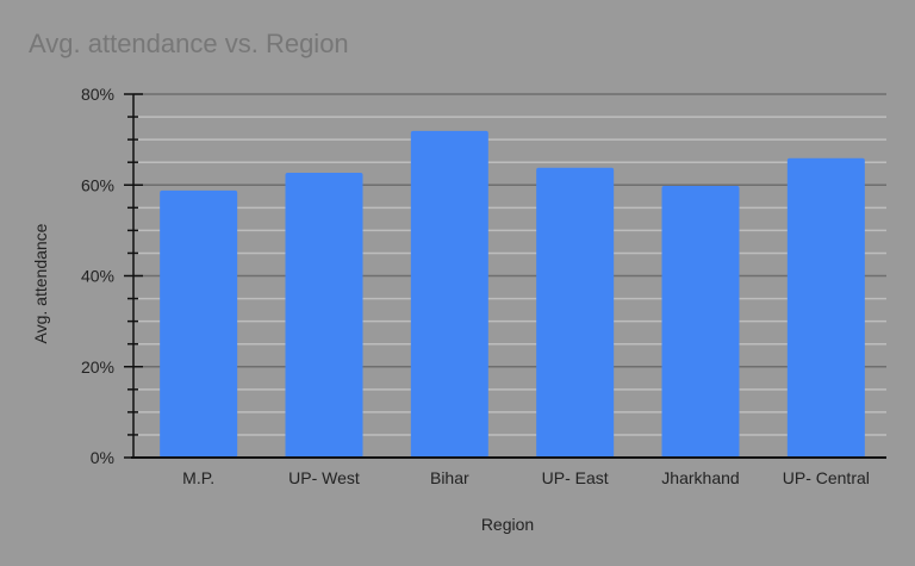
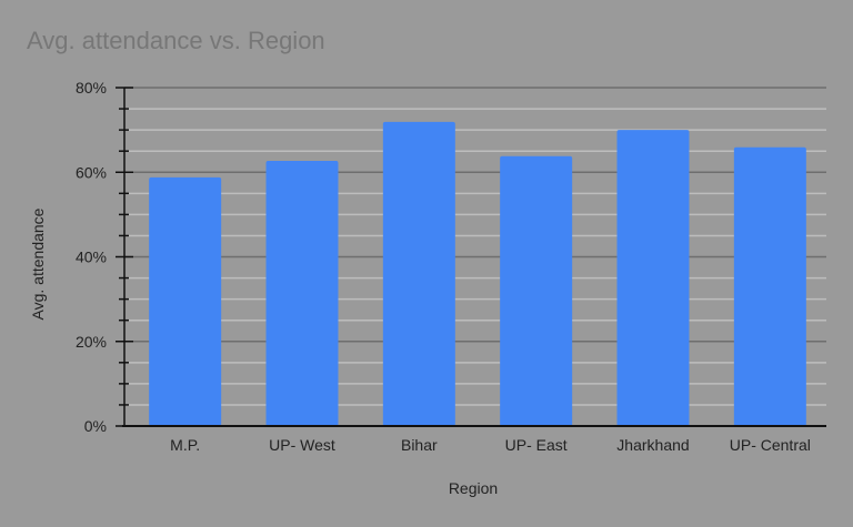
Jharkhand: 60% -> 70%
